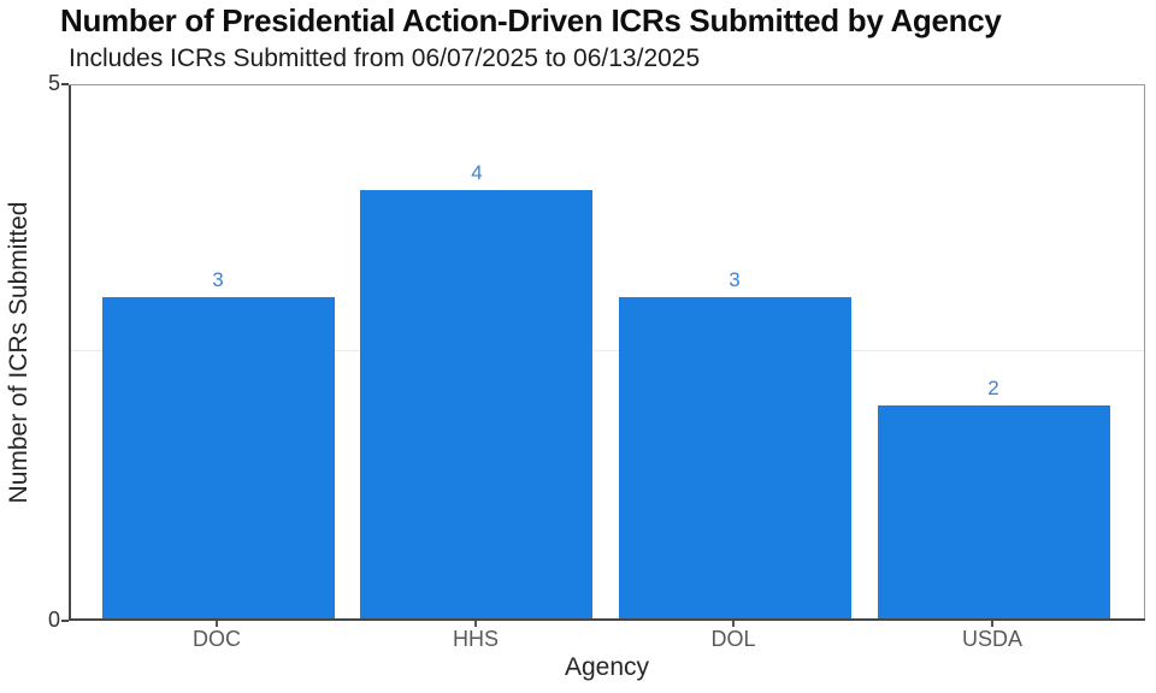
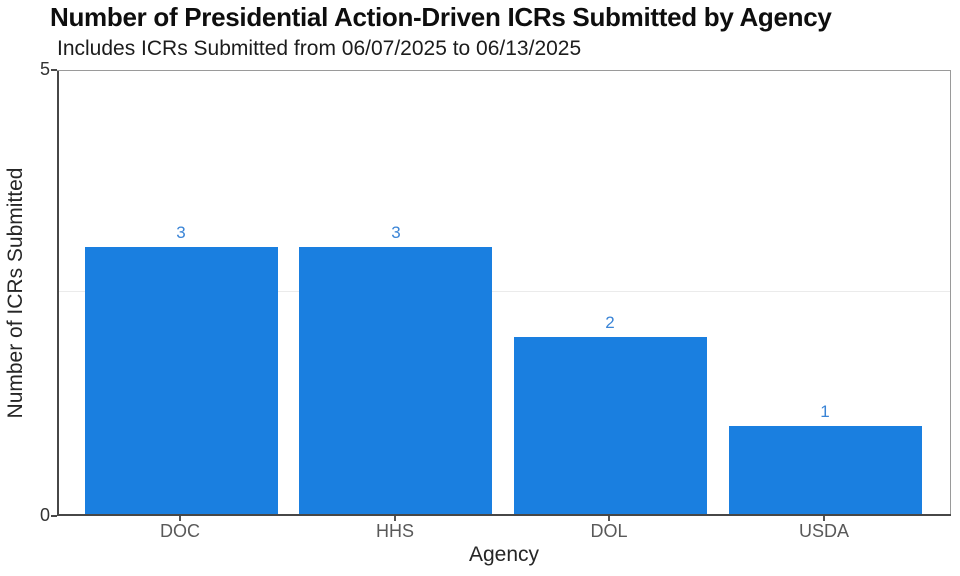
HHS: 4 -> 3
DOL: 3 -> 2
USDA: 2 -> 1
